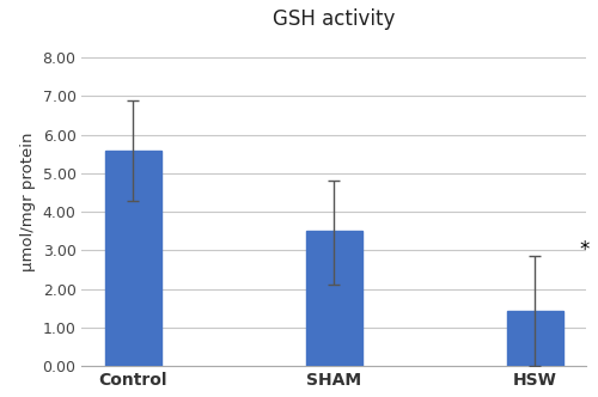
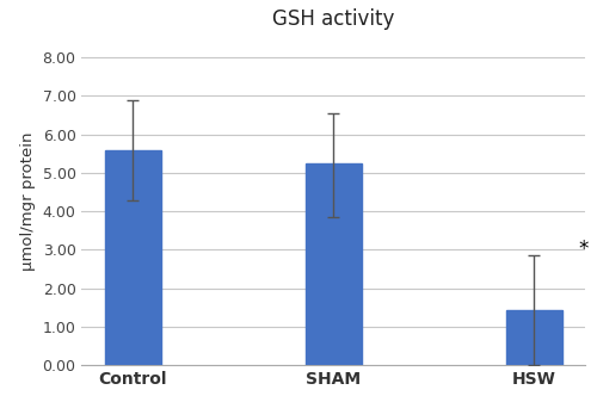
SHAM: 3.50 -> 5.25
